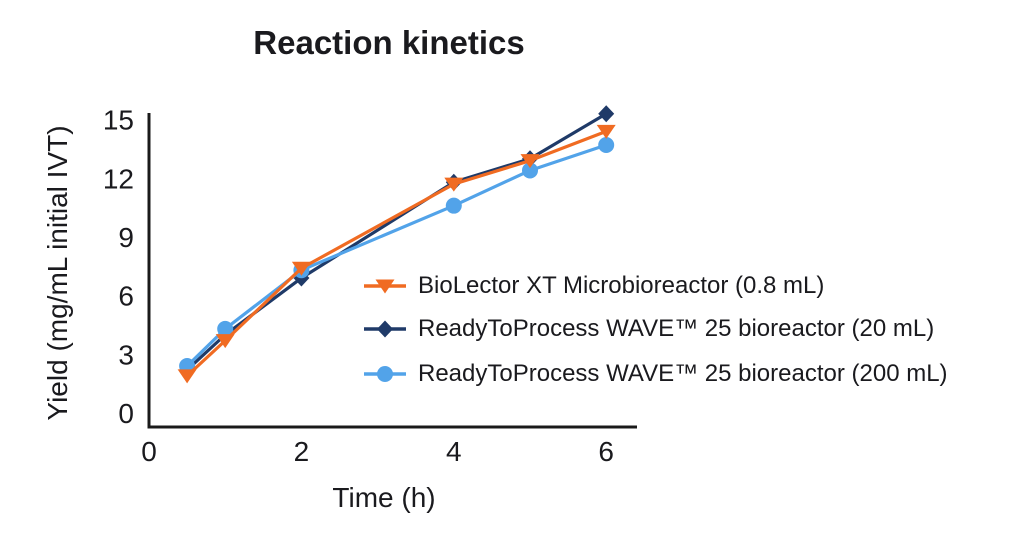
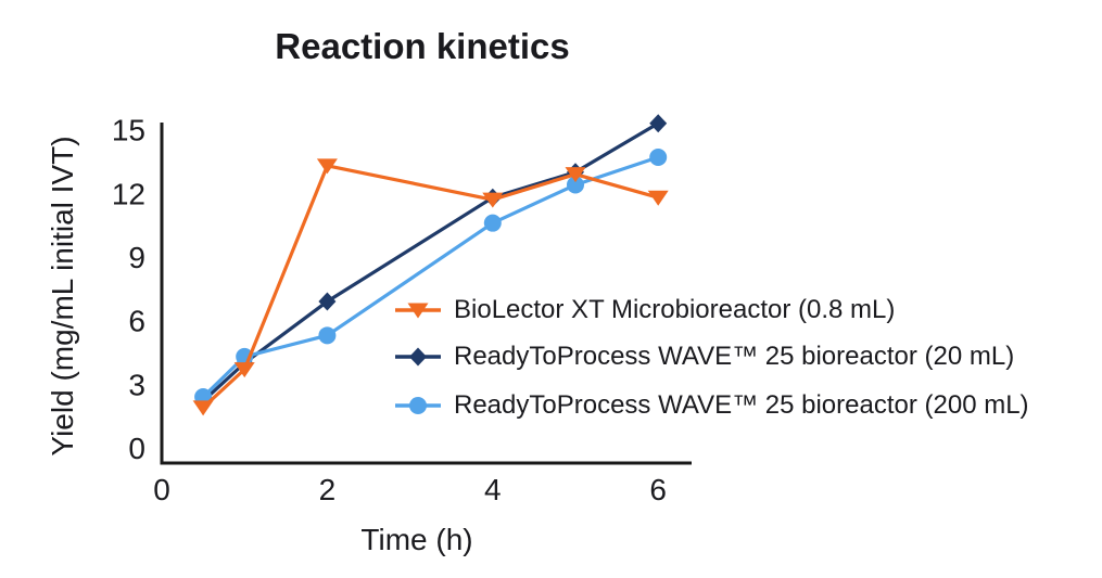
BioLector XT Microbioreactor (0.8 mL)/2: 7.4 -> 13.3
ReadyToProcess WAVE™ 25 bioreactor (200 mL)/2: 7.3 -> 5.3
BioLector XT Microbioreactor (0.8 mL)/6: 14.4 -> 11.8
